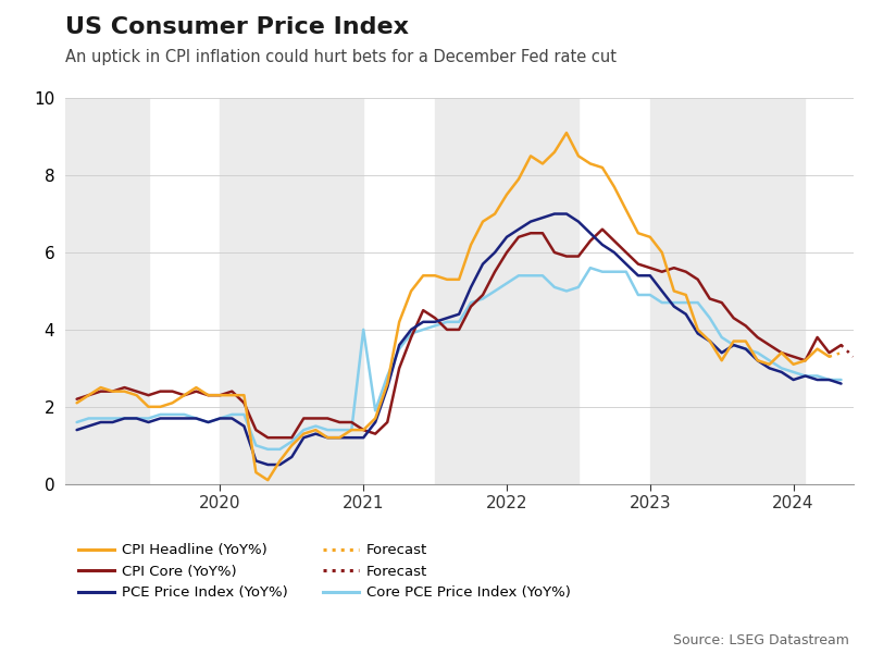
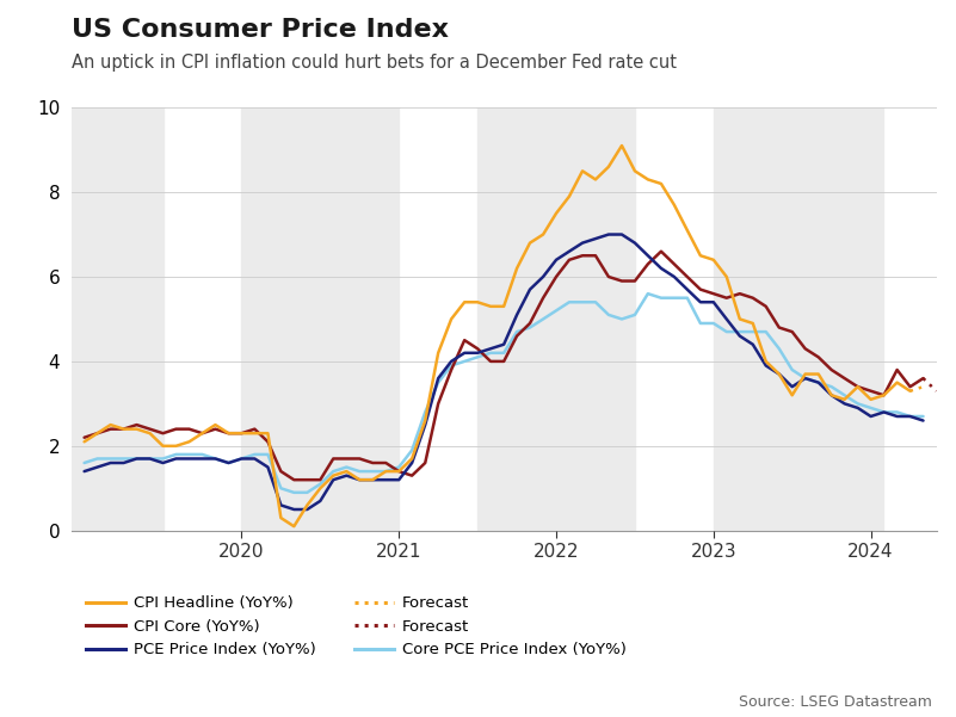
Core PCE Price Index (YoY%)/2021: 4.0 -> 1.5
